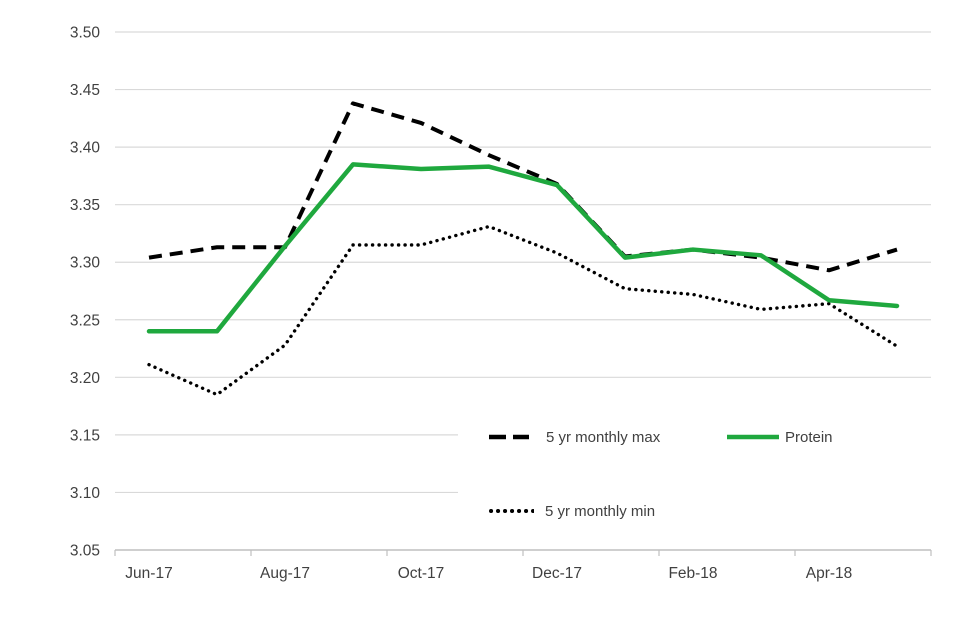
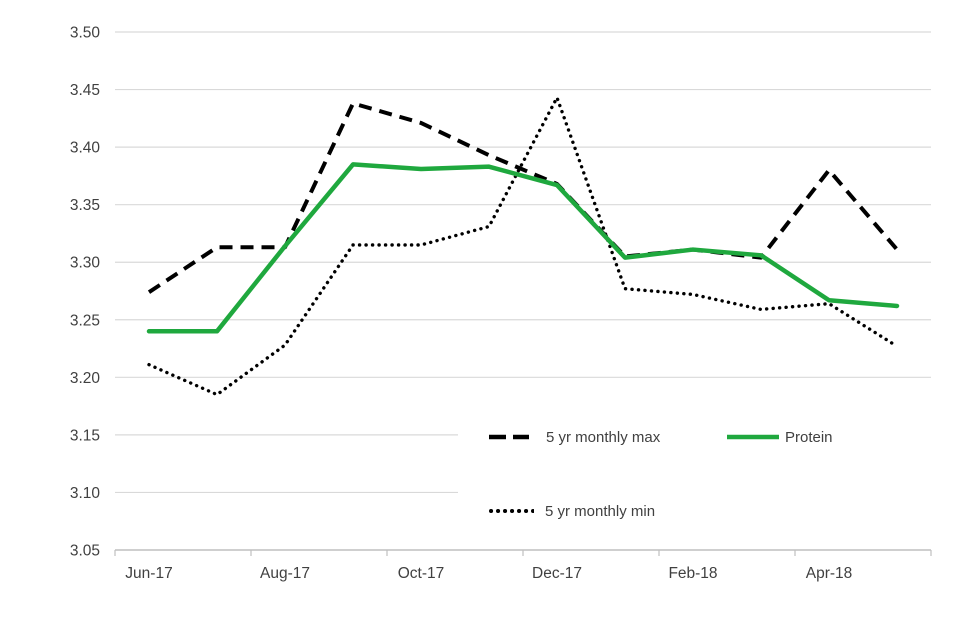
5 yr monthly max/Jun-17: 3.304 -> 3.274
5 yr monthly min/Dec-17: 3.308 -> 3.443
5 yr monthly max/Apr-18: 3.293 -> 3.380
